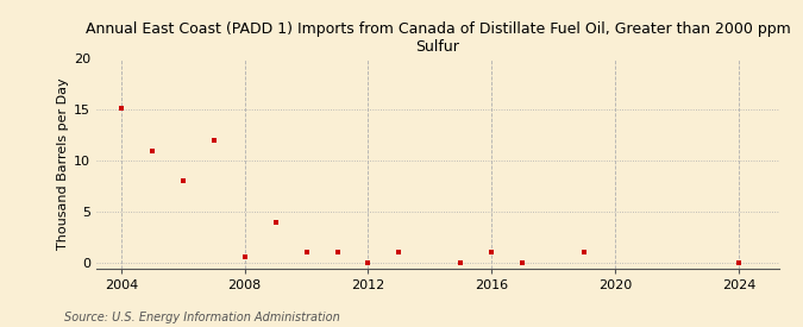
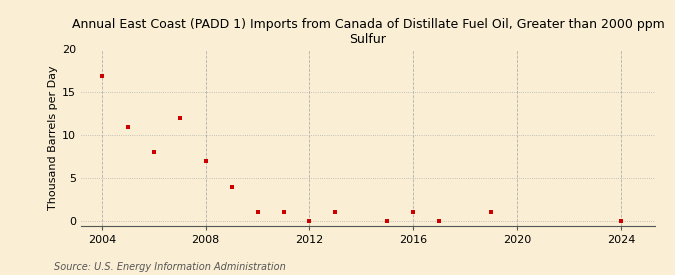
2004: 15.2 -> 16.9
2008: 0.6 -> 7.0
